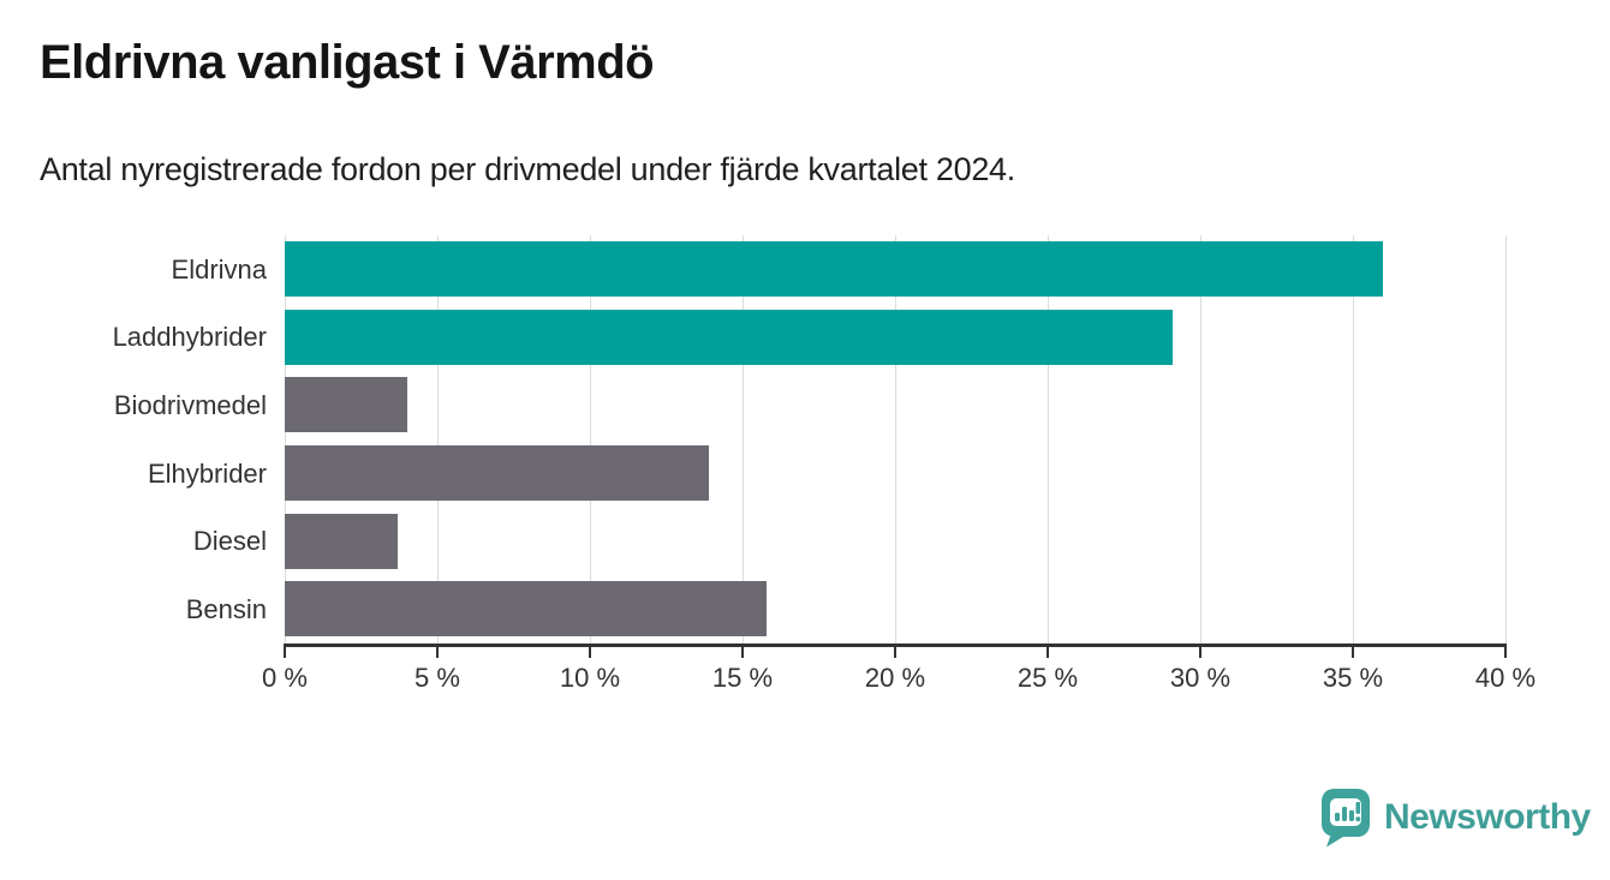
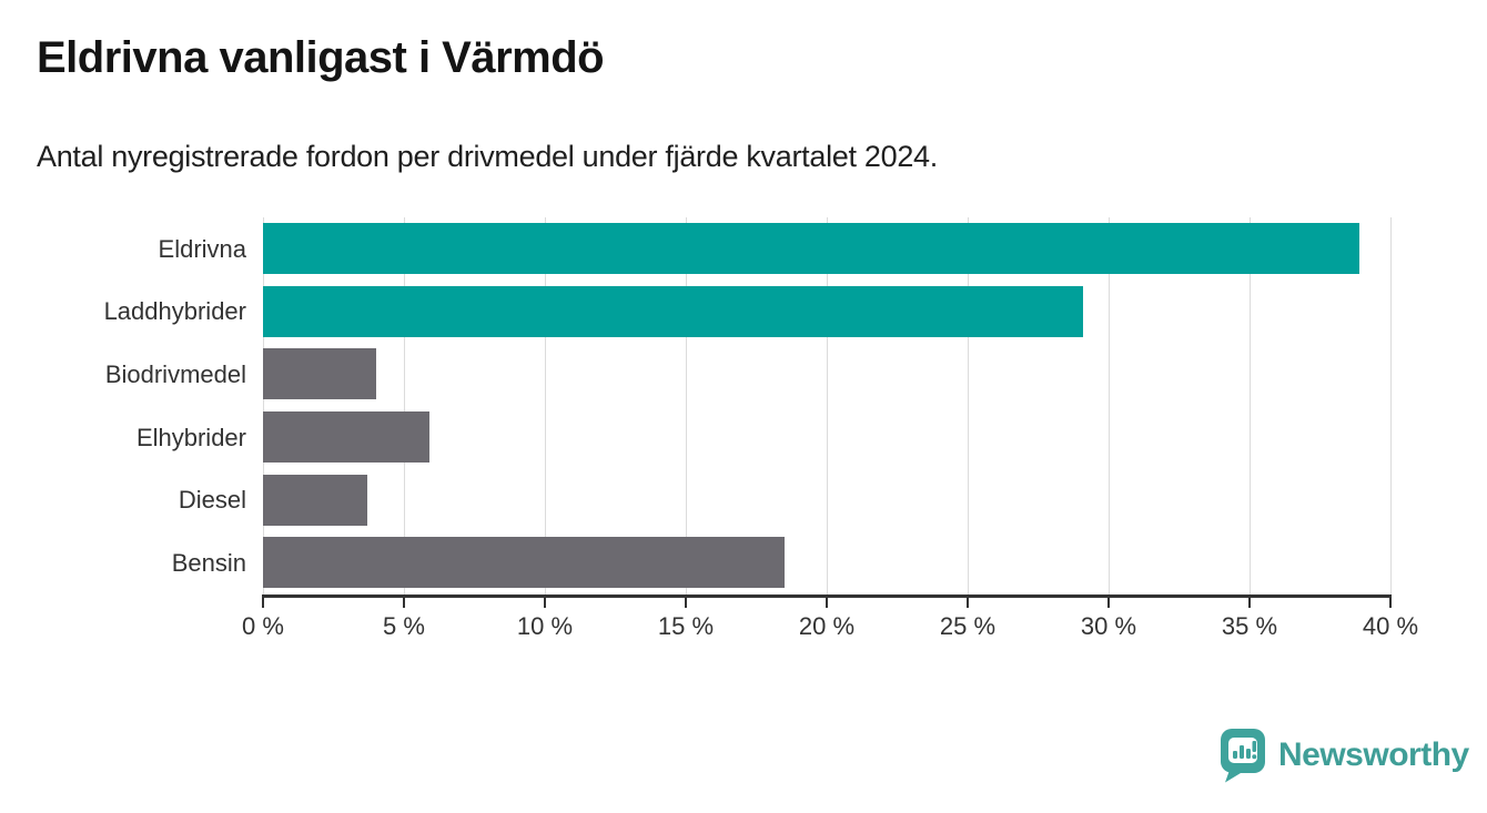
Eldrivna: 36.0% -> 38.9%
Elhybrider: 13.9% -> 5.9%
Bensin: 15.8% -> 18.5%
